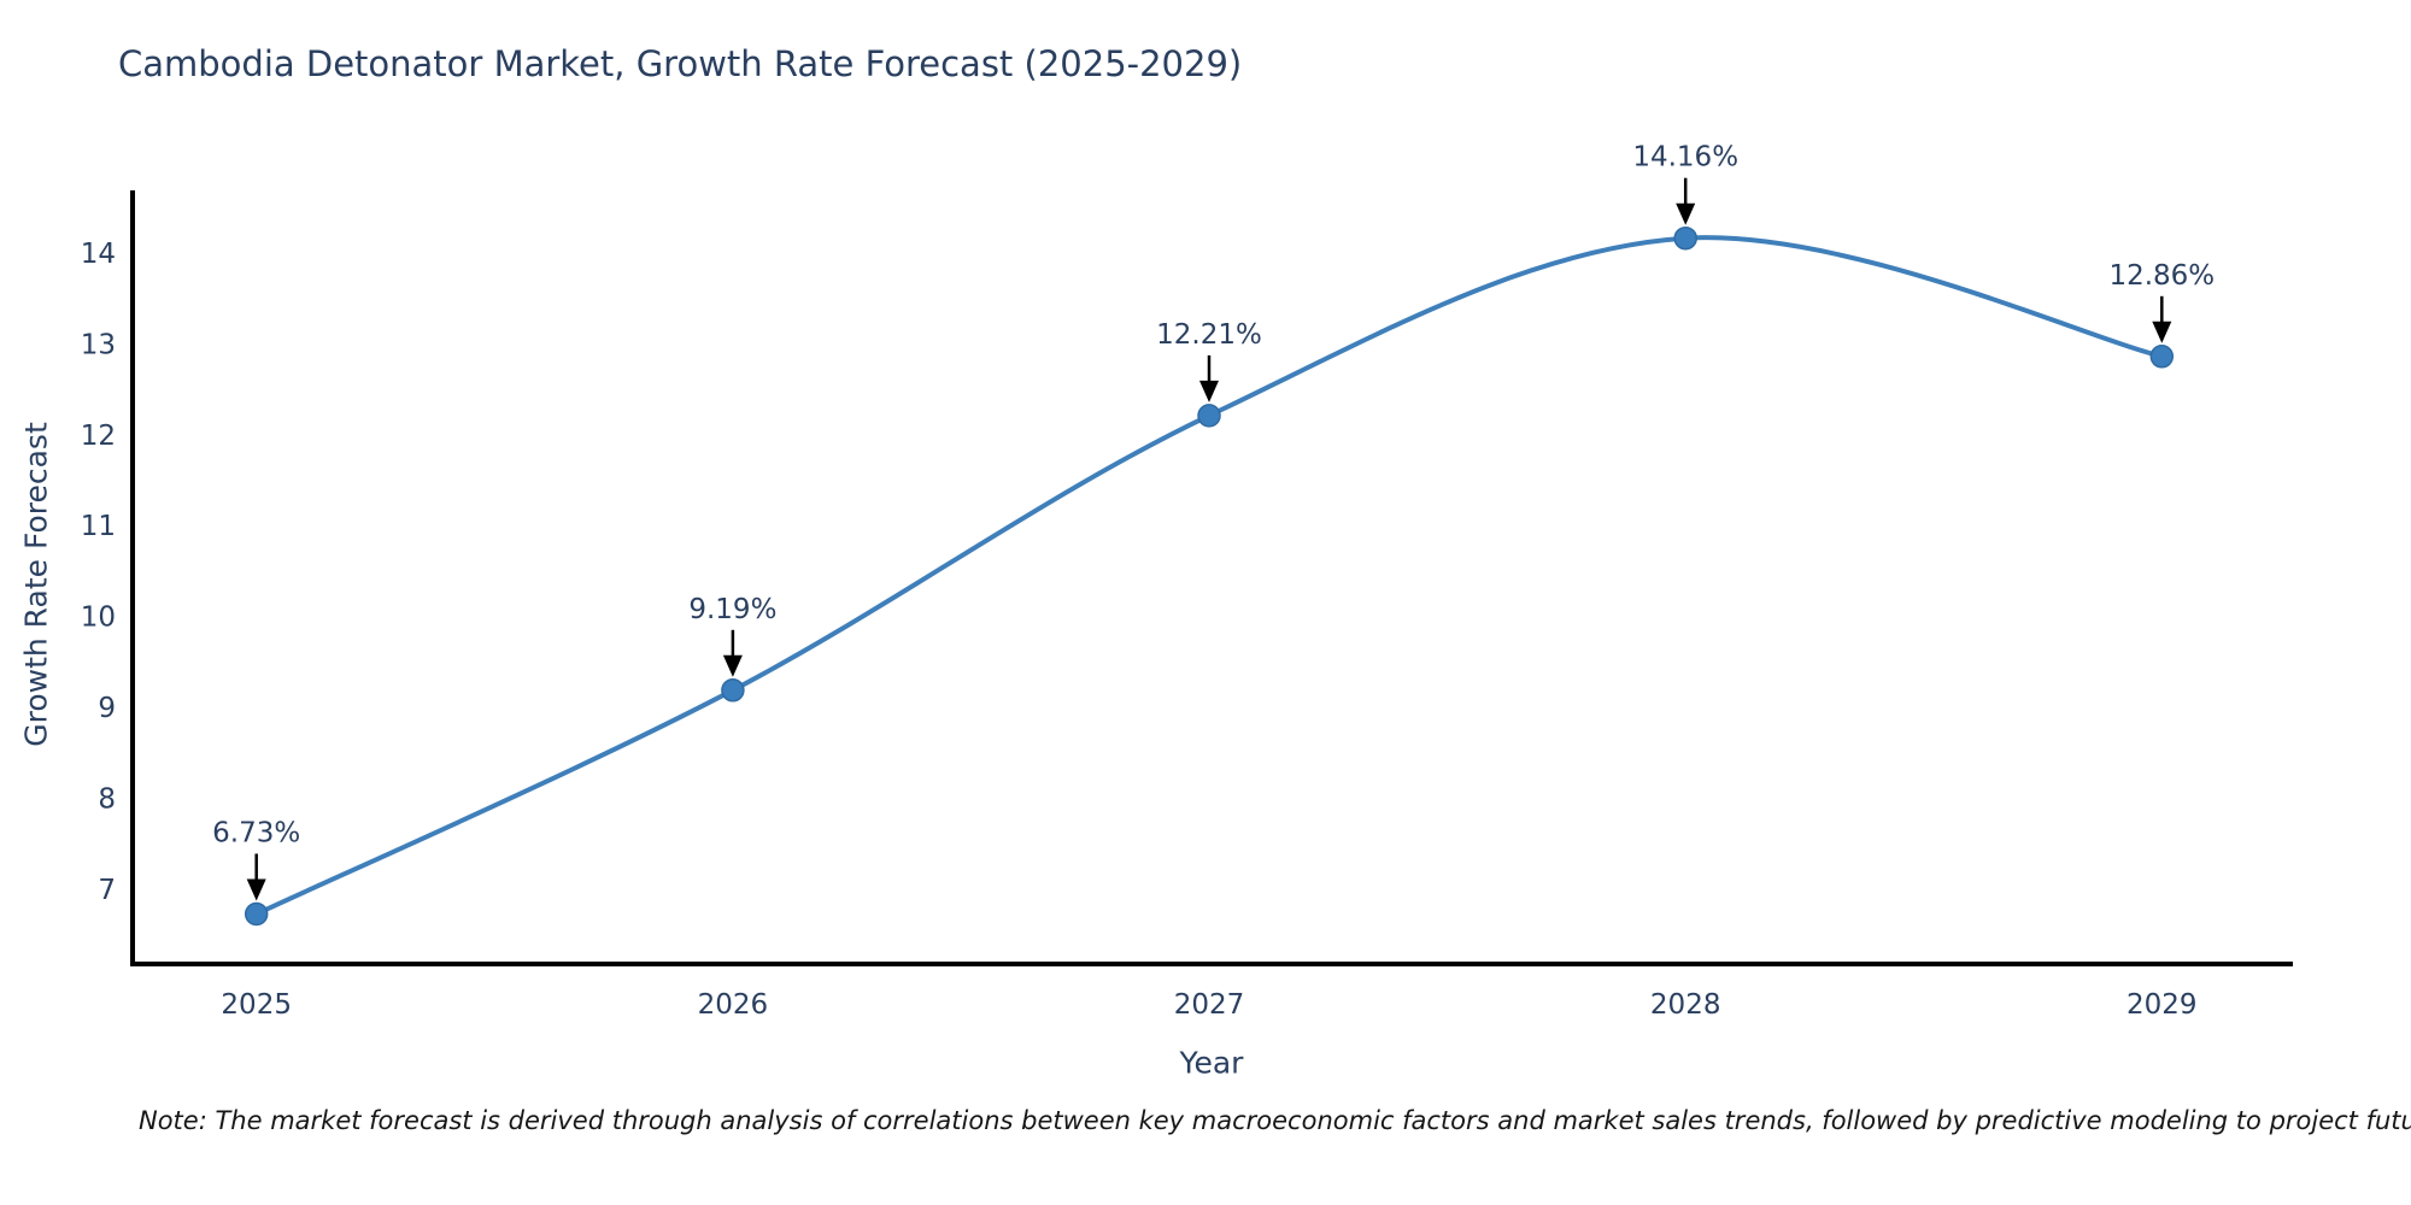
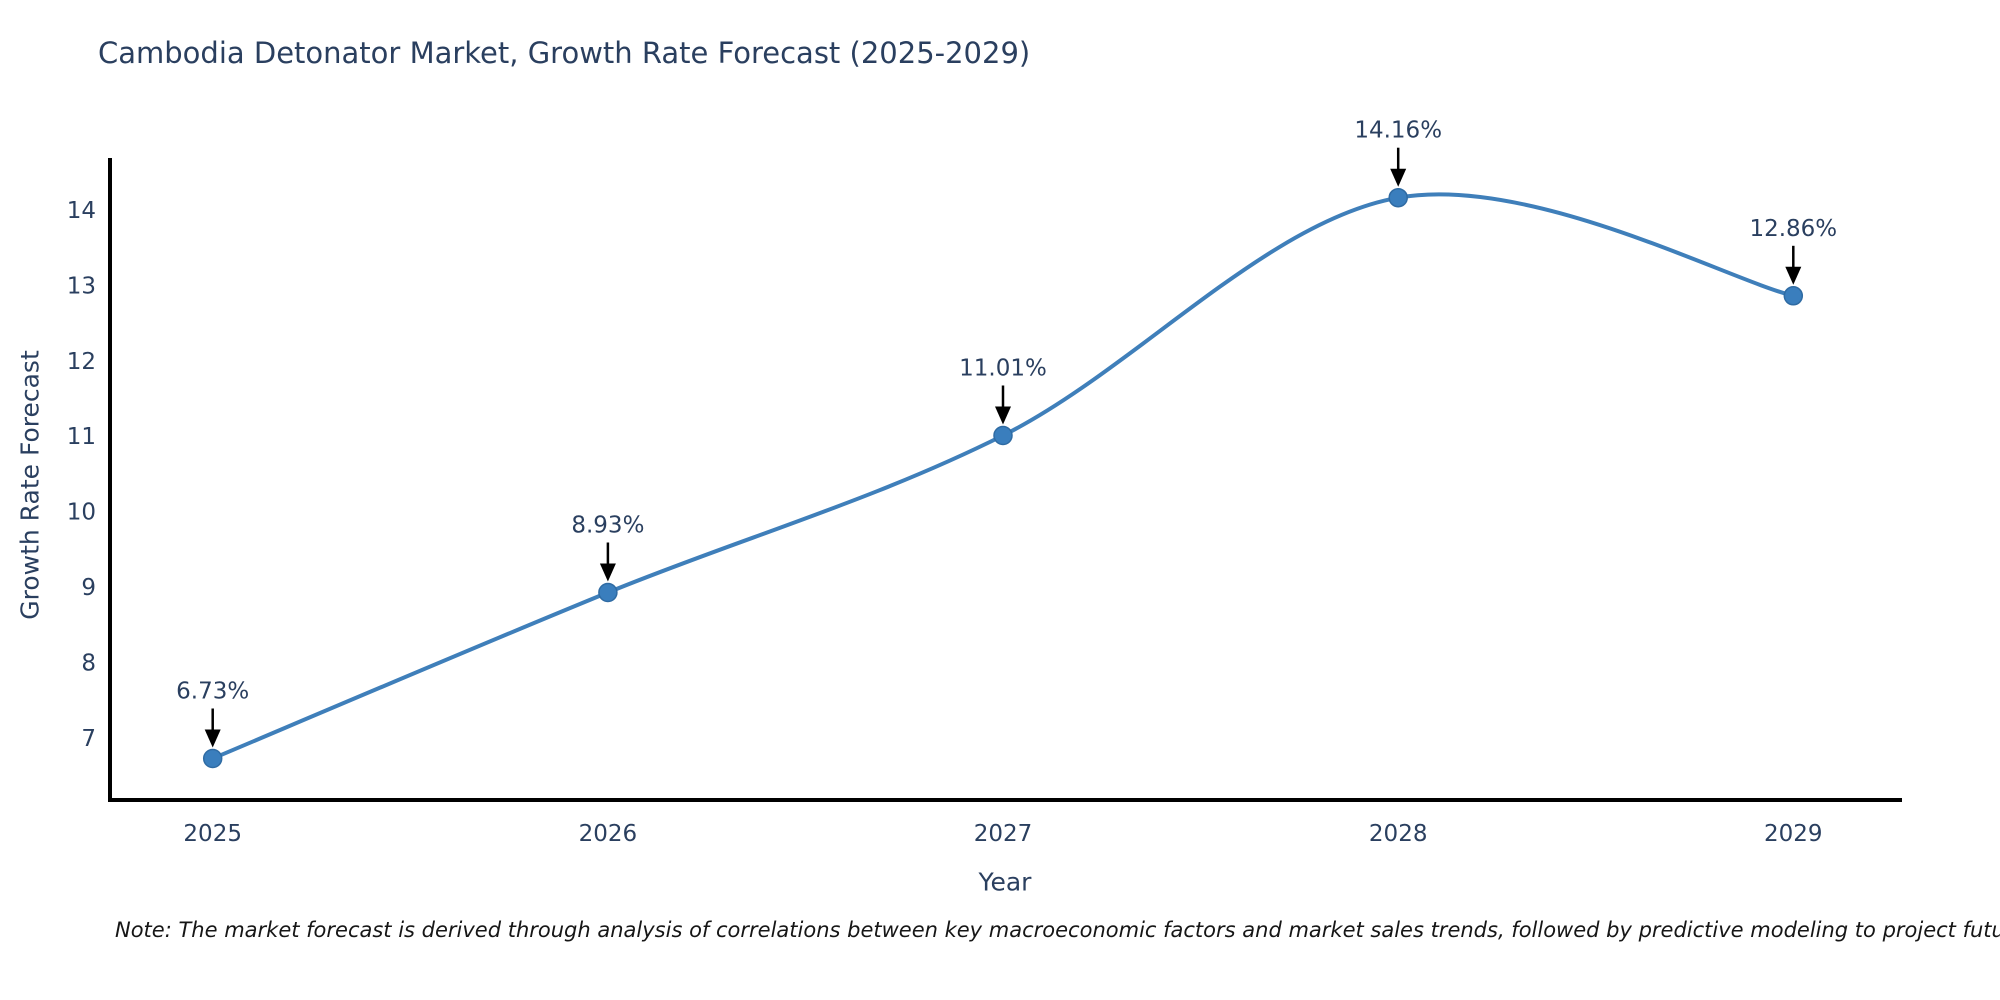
2026: 9.19% -> 8.93%
2027: 12.21% -> 11.01%
